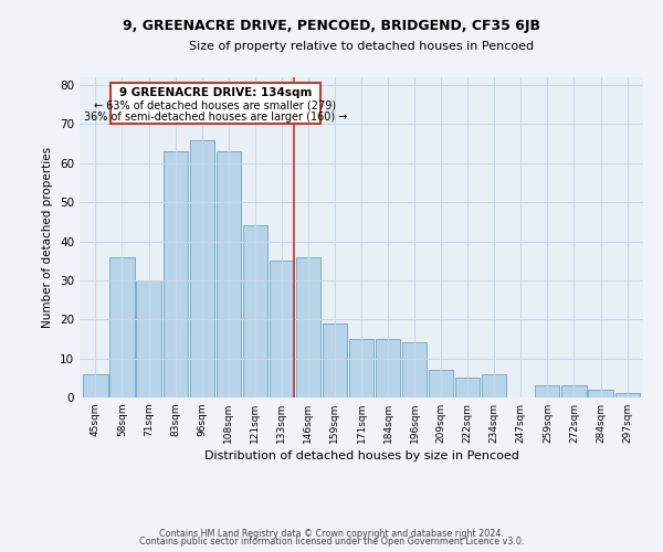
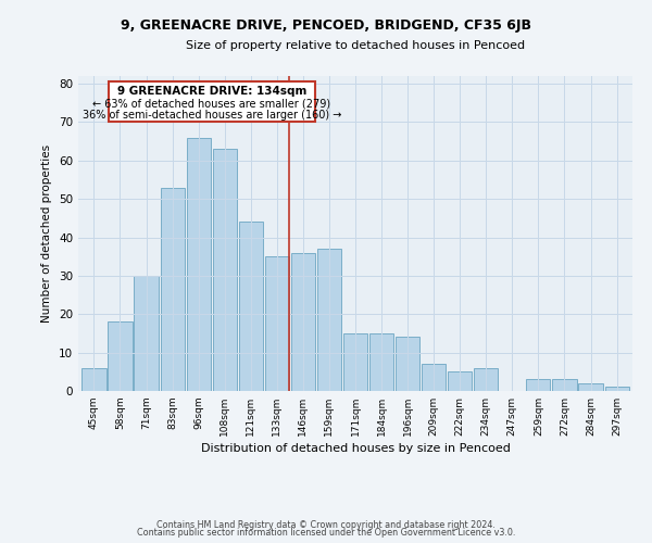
58sqm: 36 -> 18
83sqm: 63 -> 53
159sqm: 19 -> 37
